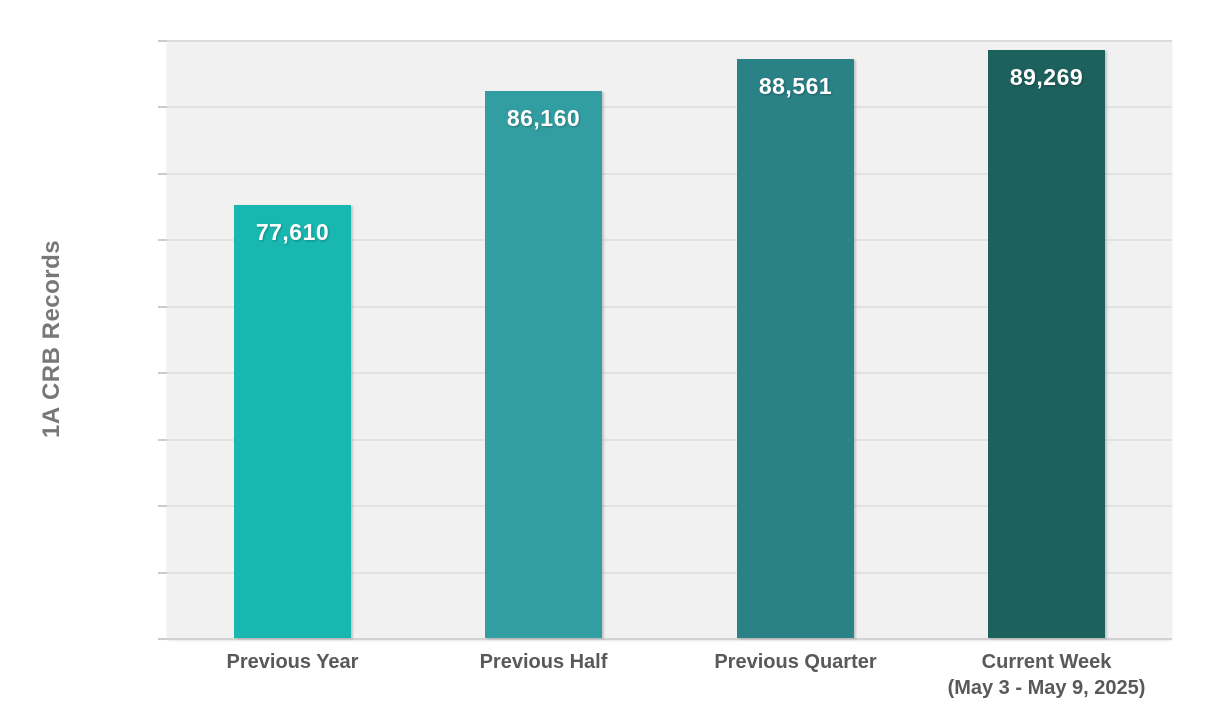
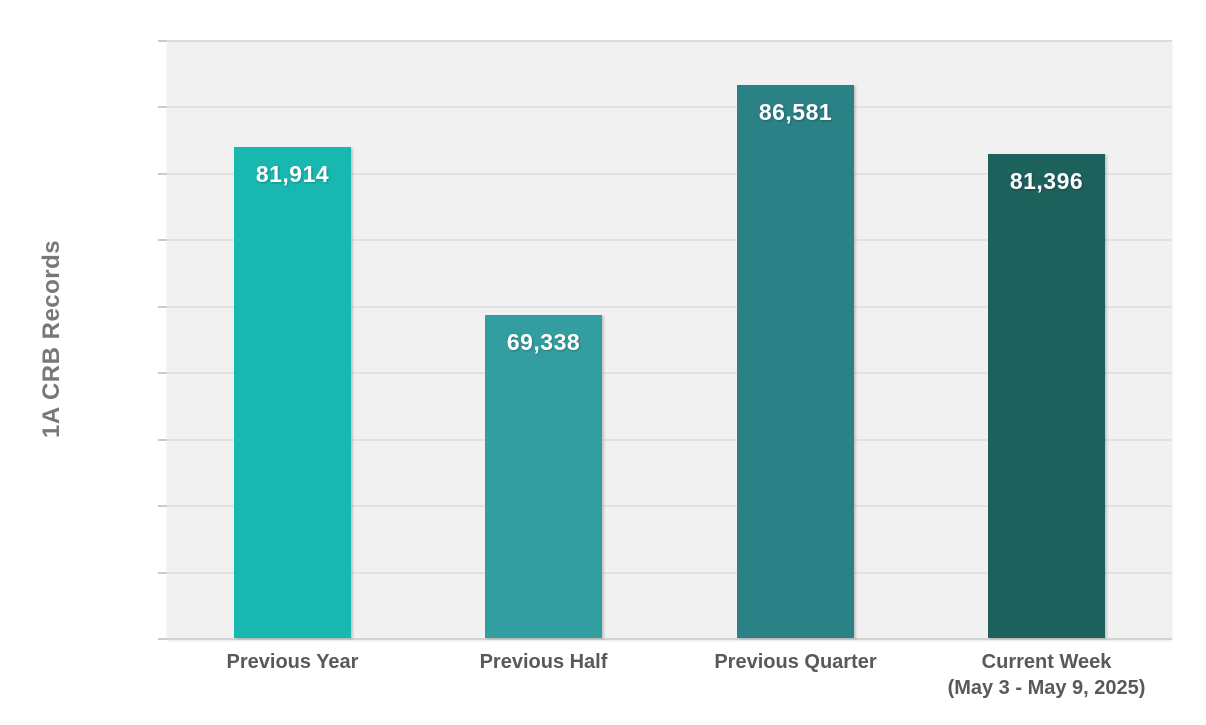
Previous Year: 77,610 -> 81,914
Previous Half: 86,160 -> 69,338
Previous Quarter: 88,561 -> 86,581
Current Week (May 3 - May 9, 2025): 89,269 -> 81,396
